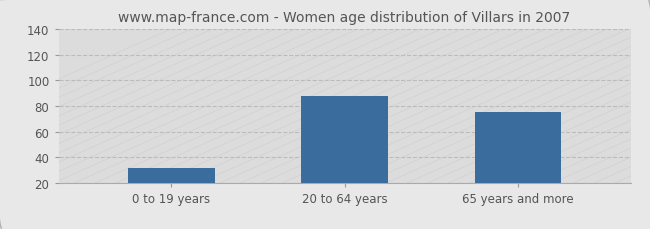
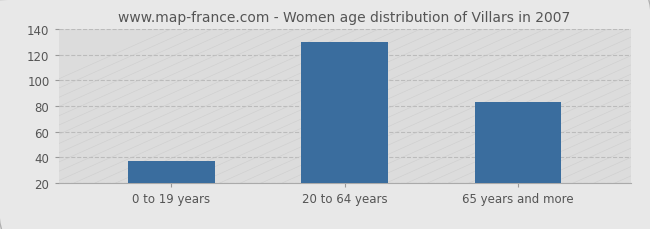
0 to 19 years: 32 -> 37
20 to 64 years: 88 -> 130
65 years and more: 75 -> 83
